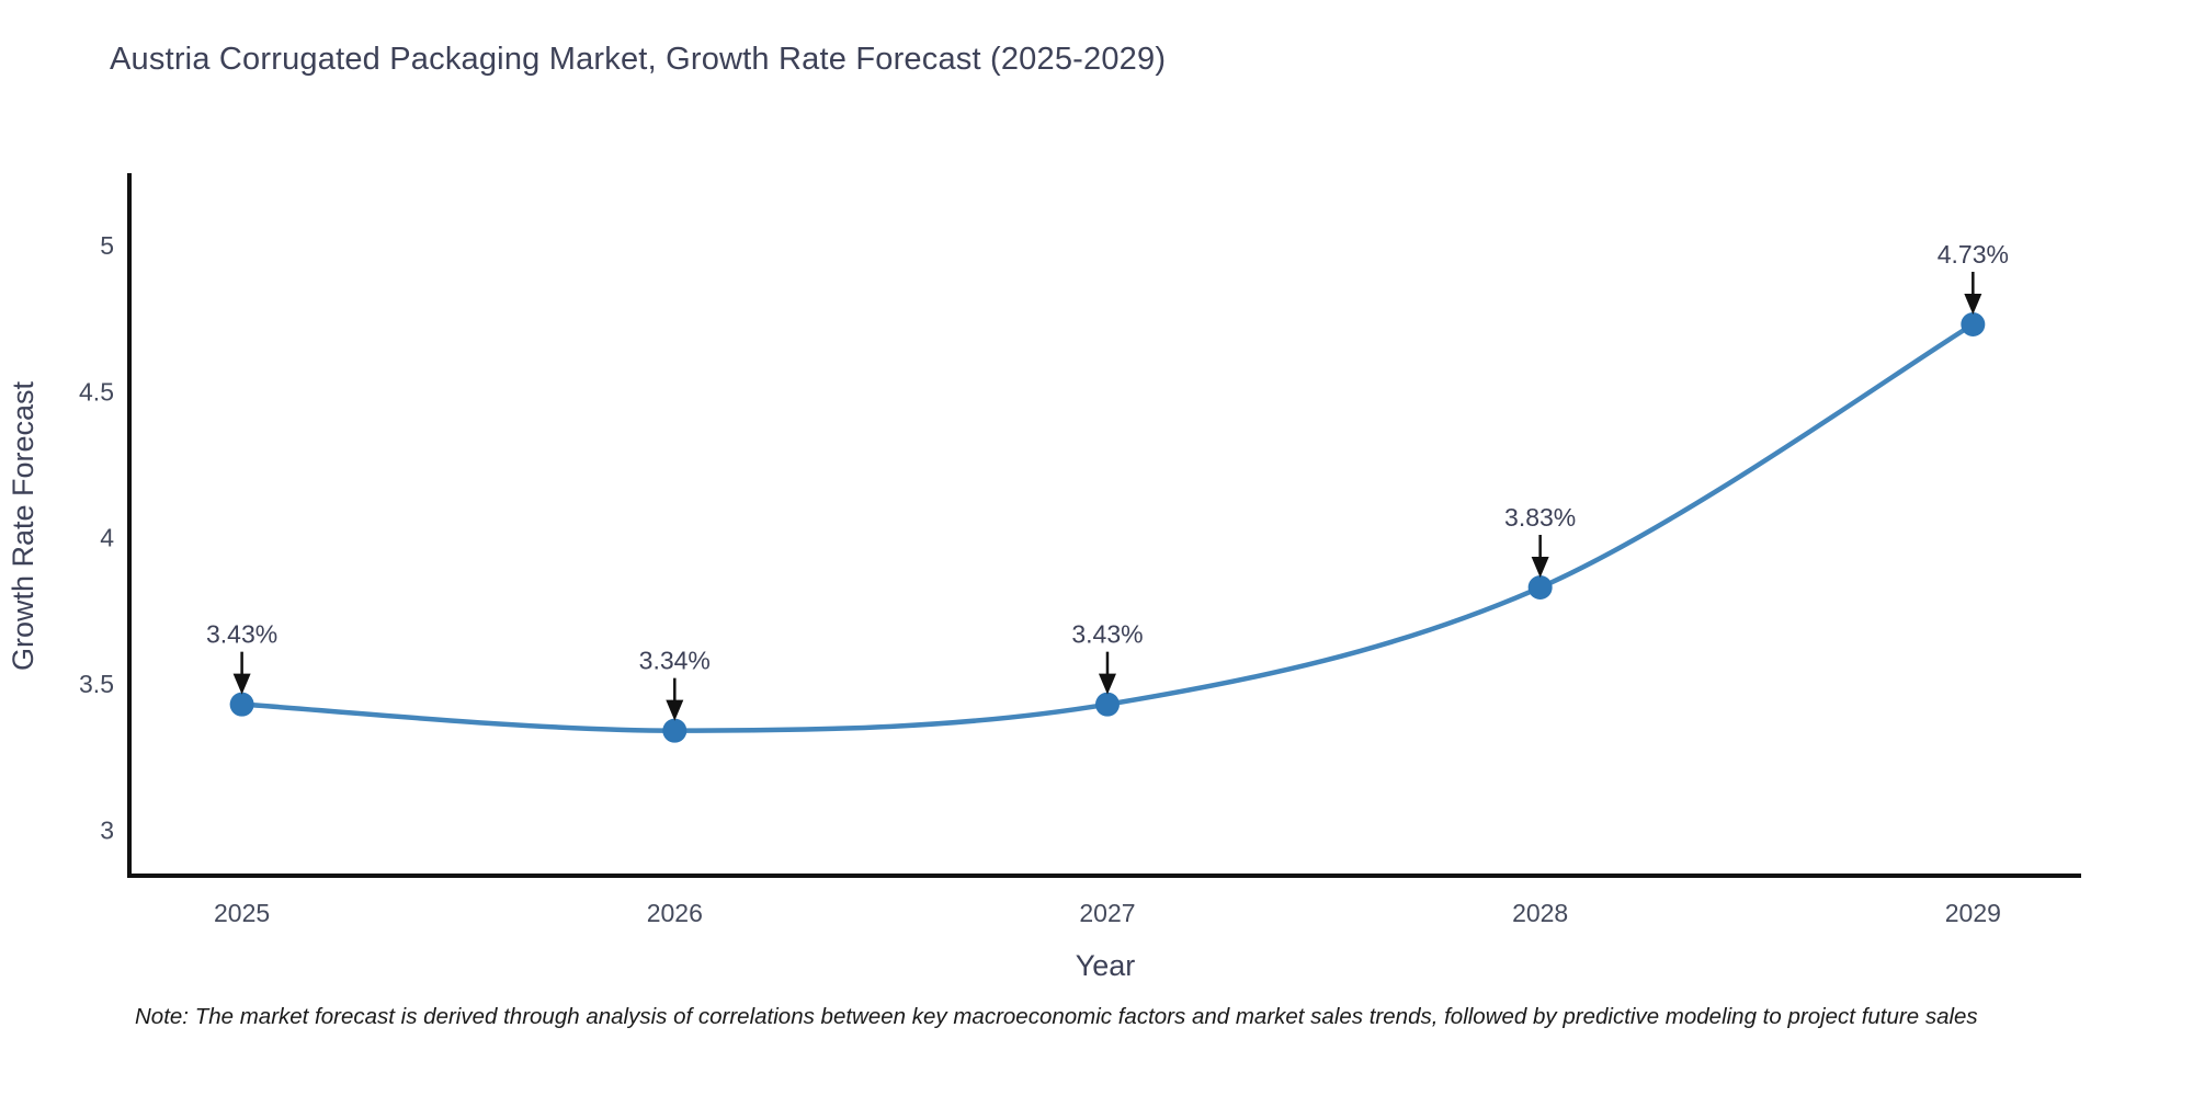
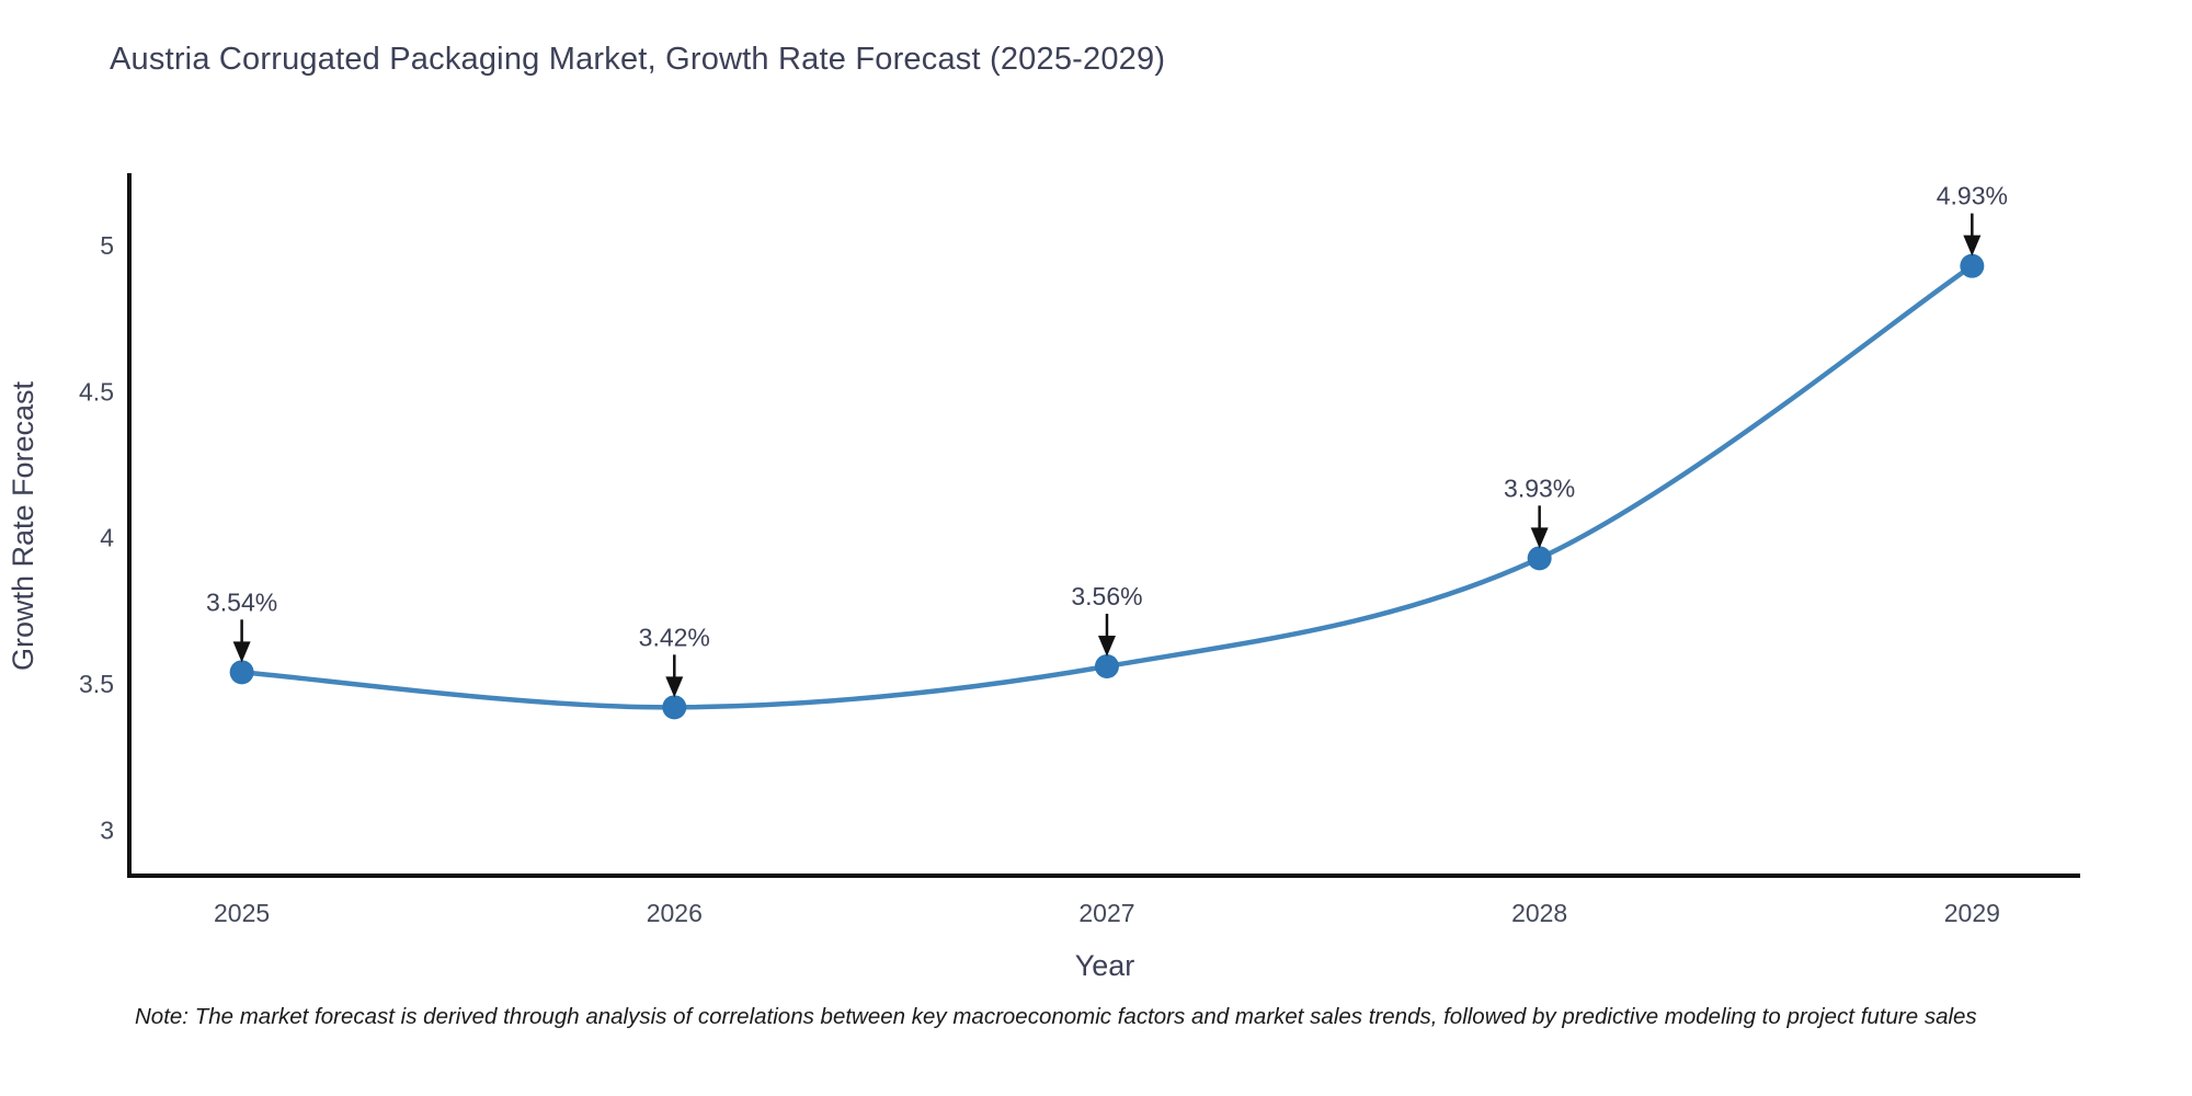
2025: 3.43% -> 3.54%
2026: 3.34% -> 3.42%
2027: 3.43% -> 3.56%
2028: 3.83% -> 3.93%
2029: 4.73% -> 4.93%
